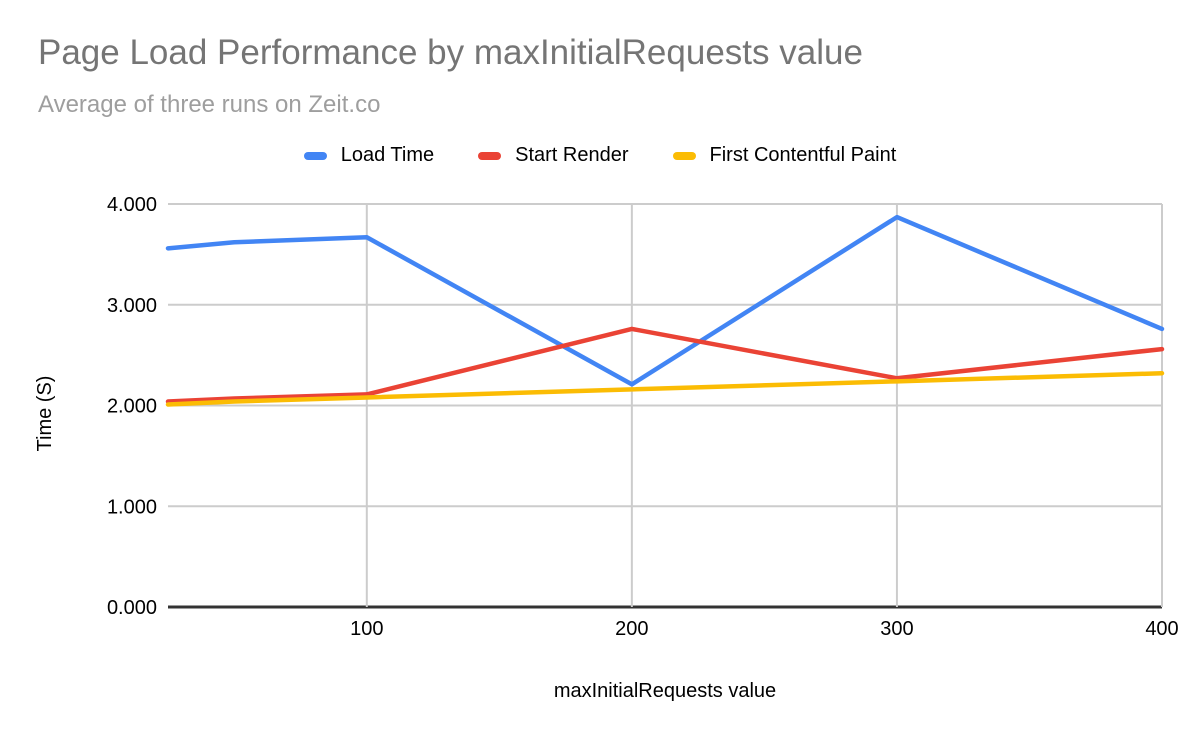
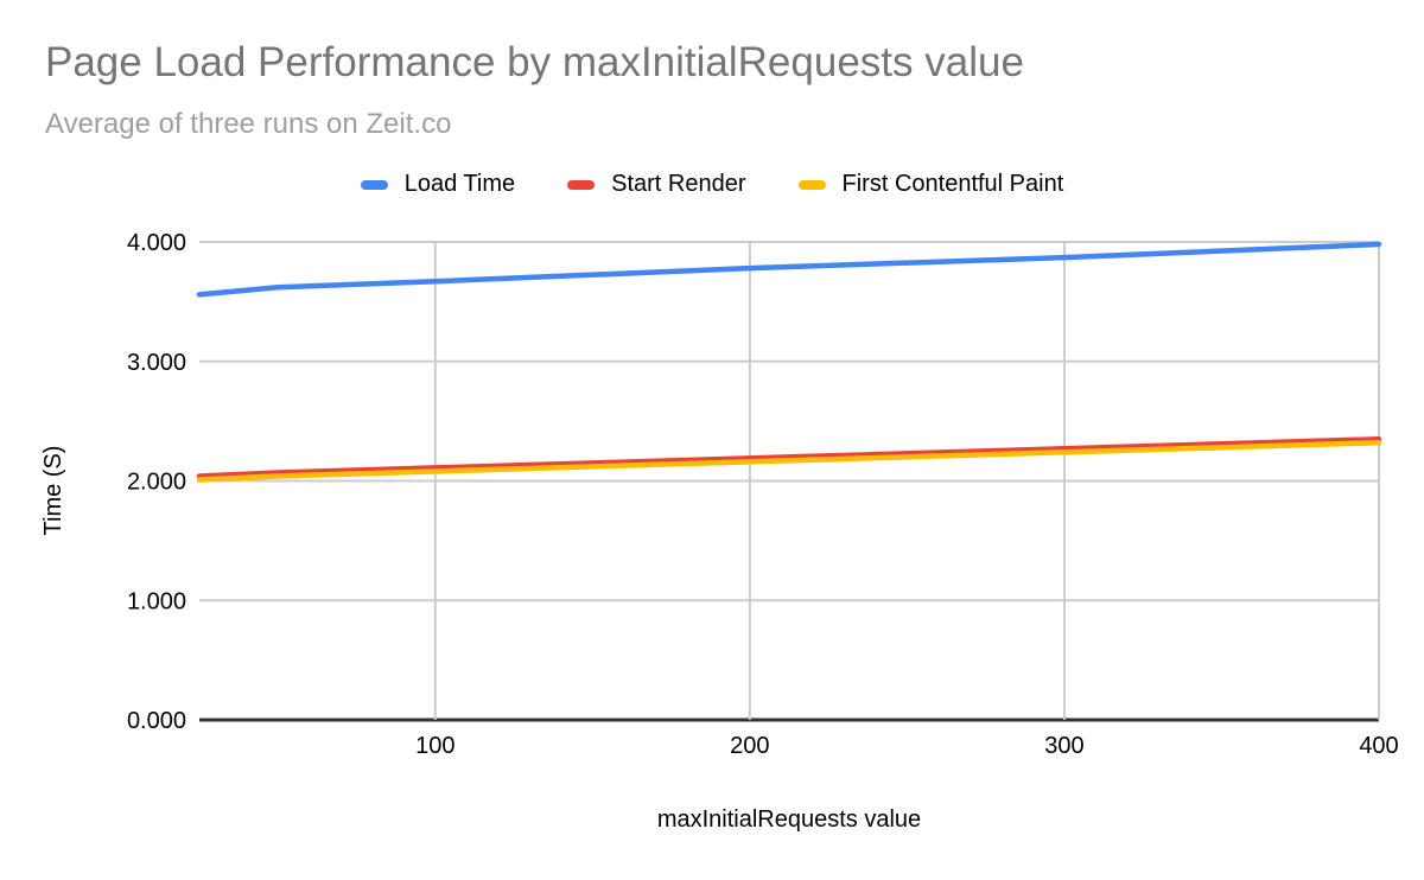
Load Time/200: 2.21 -> 3.78
Start Render/200: 2.76 -> 2.19
Load Time/400: 2.76 -> 3.98
Start Render/400: 2.56 -> 2.35
